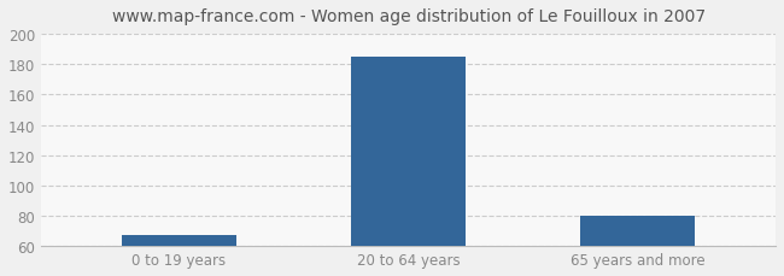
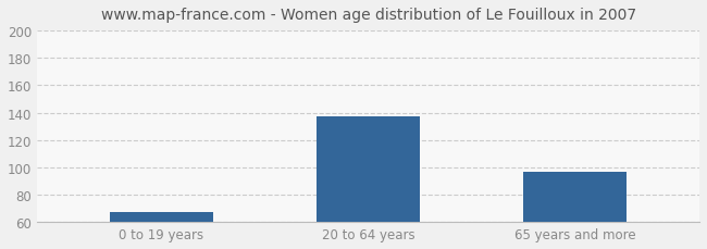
20 to 64 years: 185 -> 137
65 years and more: 80 -> 97
